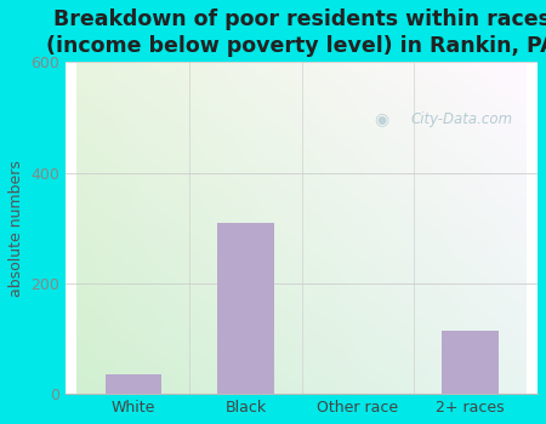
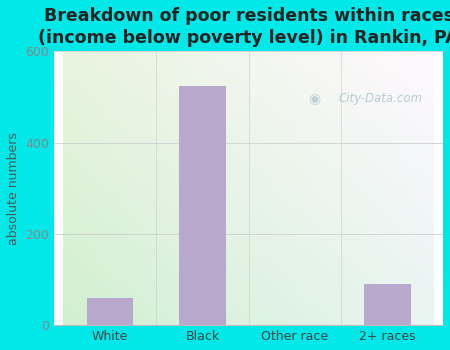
White: 35 -> 60
Black: 310 -> 525
2+ races: 115 -> 90
